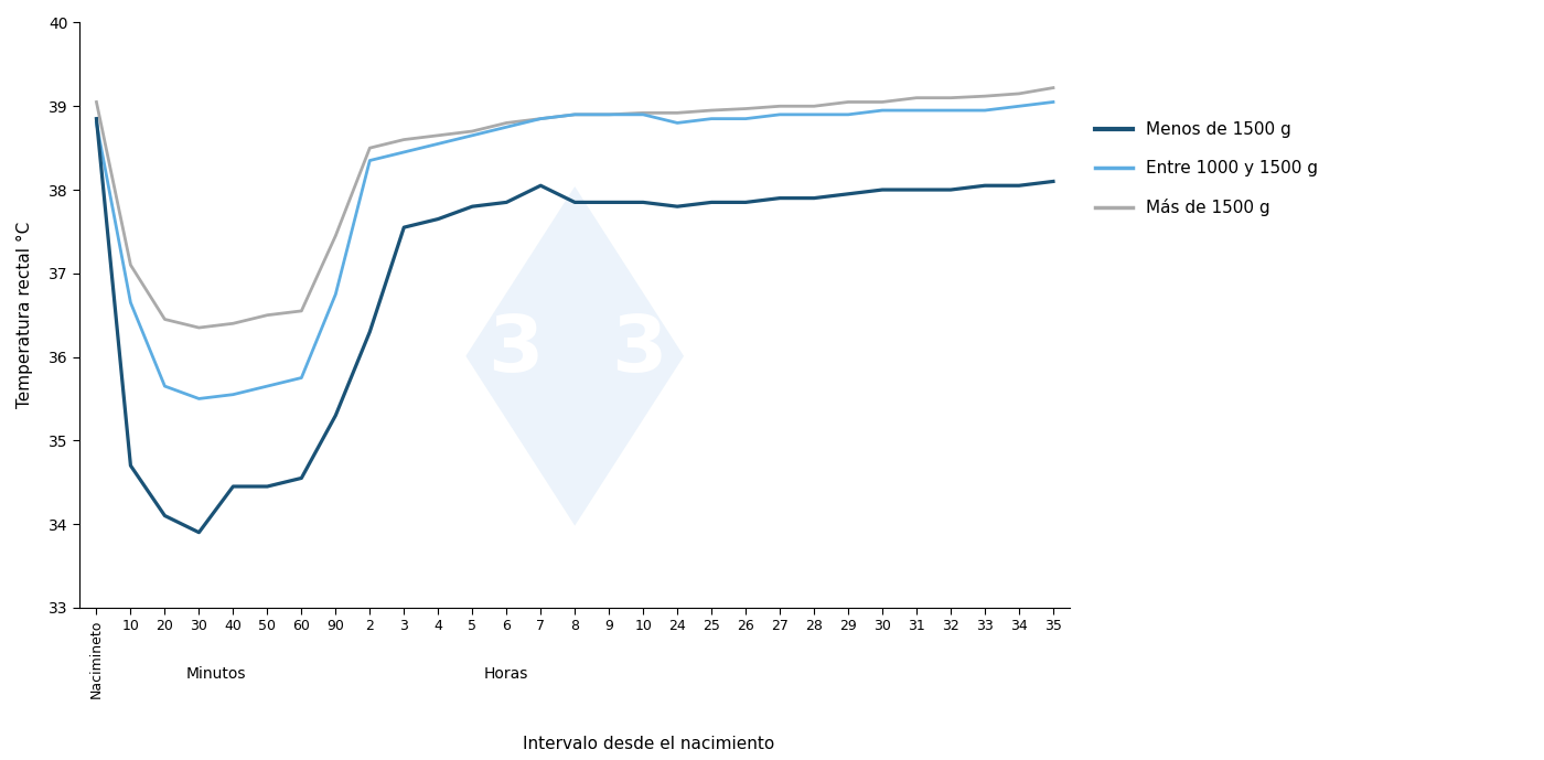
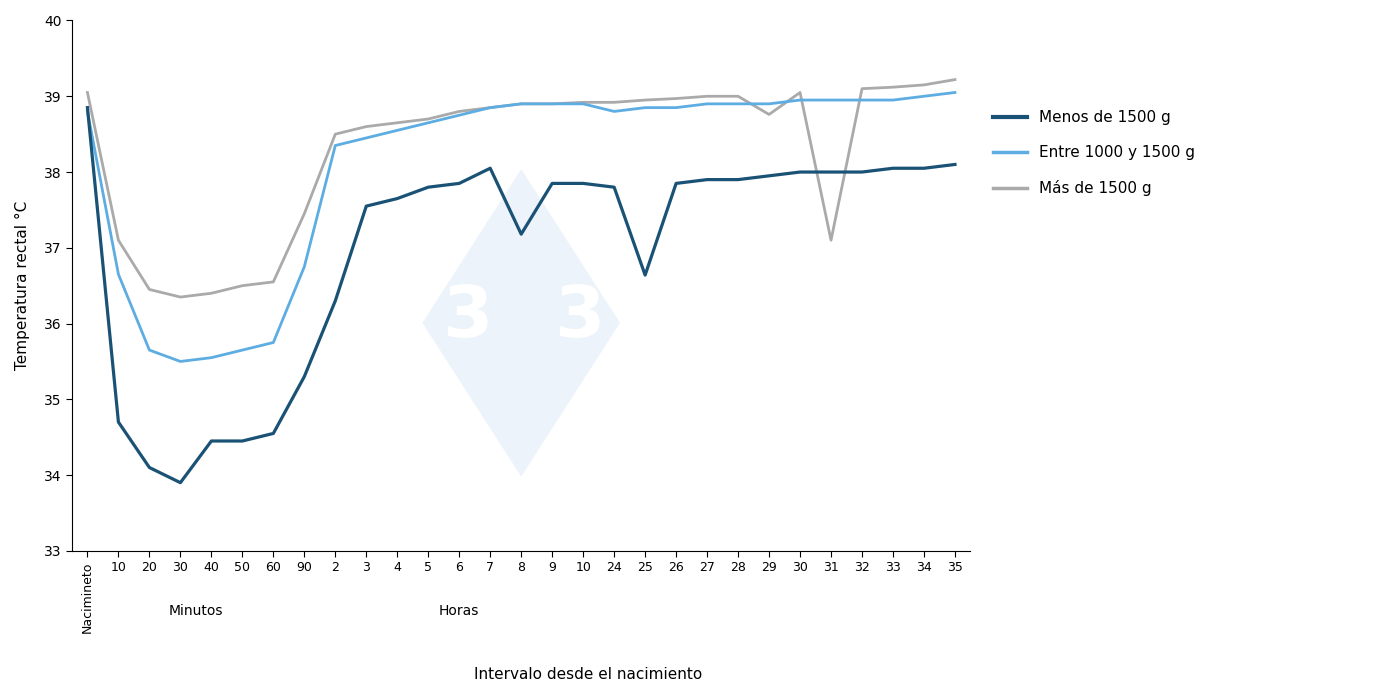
Menos de 1500 g/8: 37.85 -> 37.18
Menos de 1500 g/25: 37.85 -> 36.64
Más de 1500 g/29: 39.05 -> 38.76
Más de 1500 g/31: 39.10 -> 37.10
